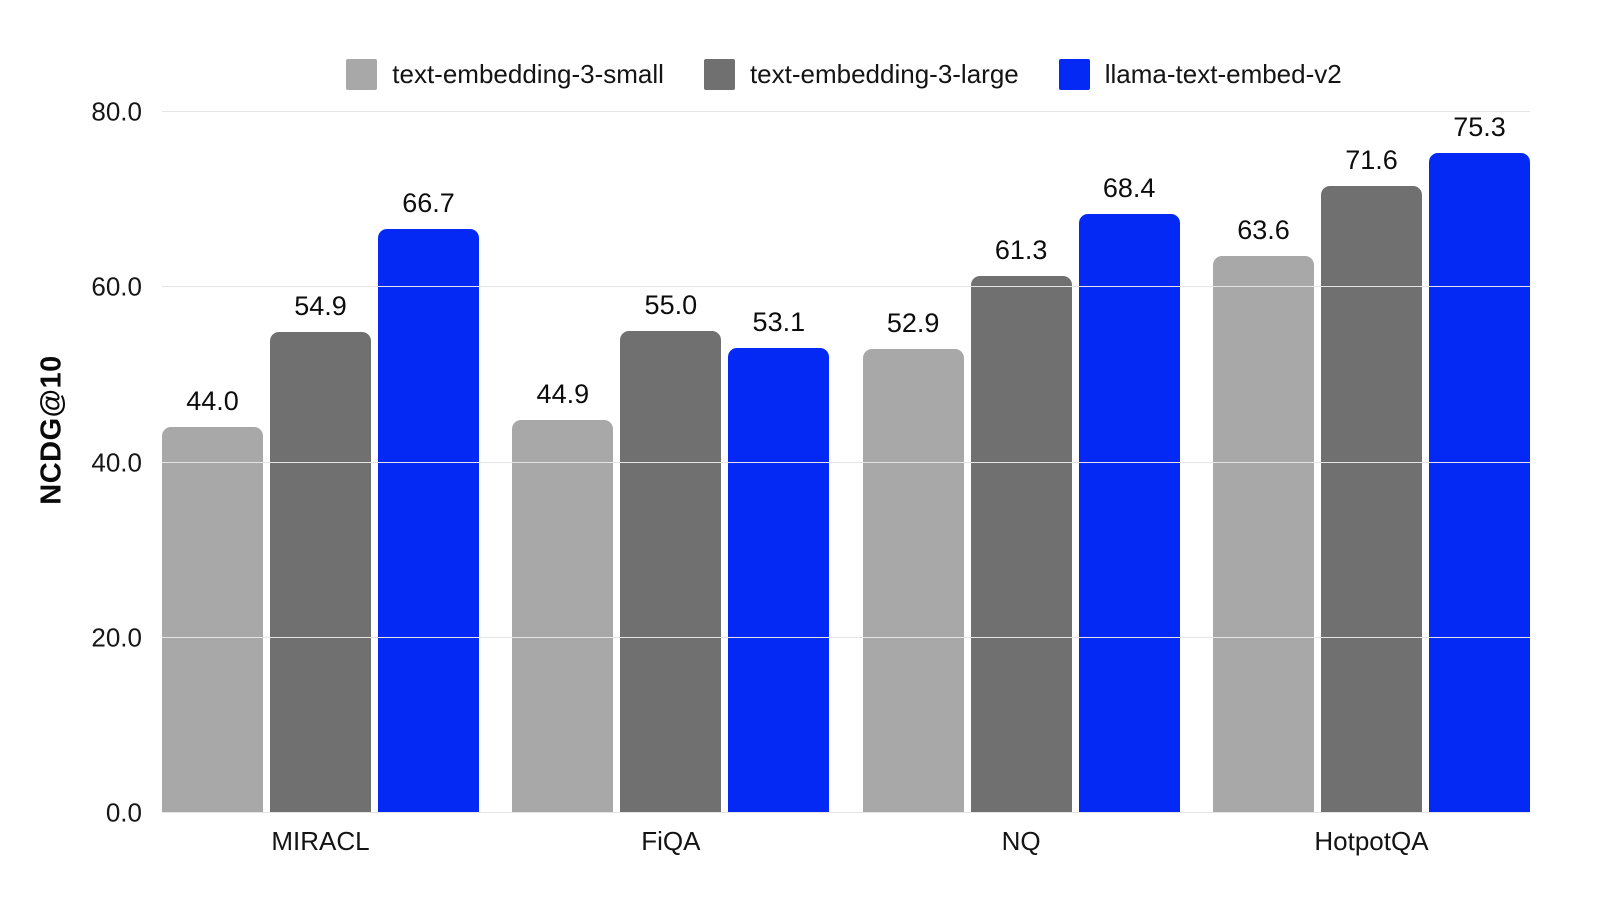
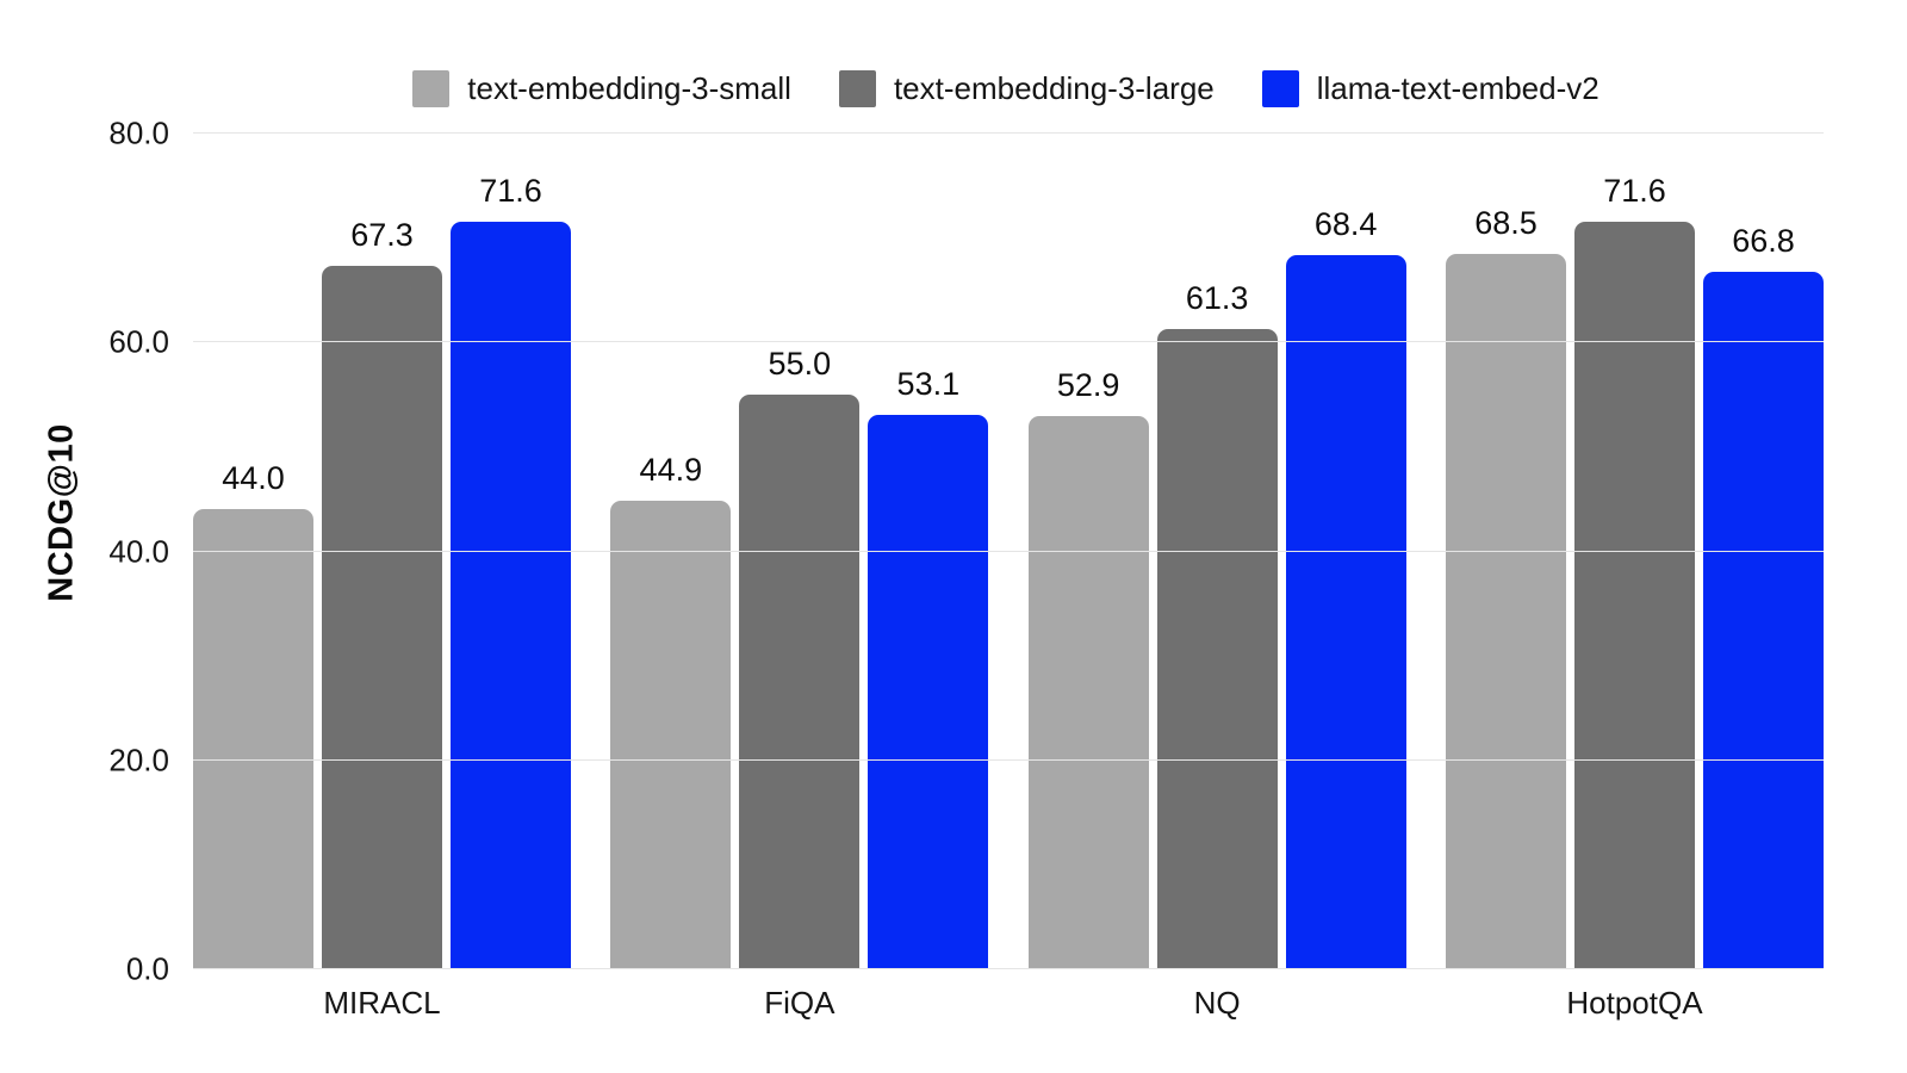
text-embedding-3-large/MIRACL: 54.9 -> 67.3
llama-text-embed-v2/MIRACL: 66.7 -> 71.6
text-embedding-3-small/HotpotQA: 63.6 -> 68.5
llama-text-embed-v2/HotpotQA: 75.3 -> 66.8
